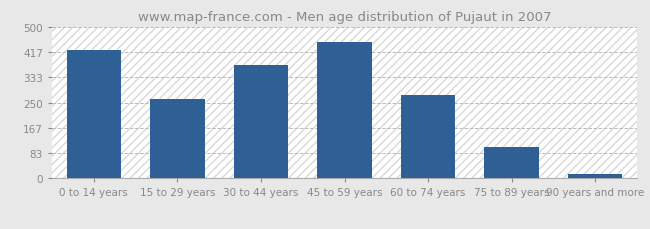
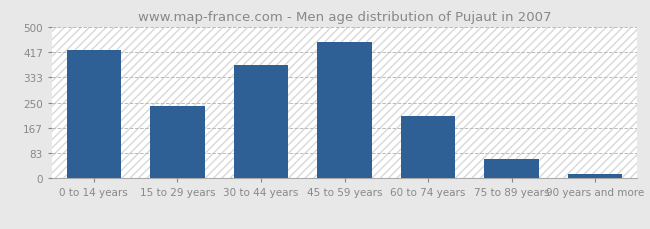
15 to 29 years: 263 -> 240
60 to 74 years: 275 -> 205
75 to 89 years: 103 -> 65
